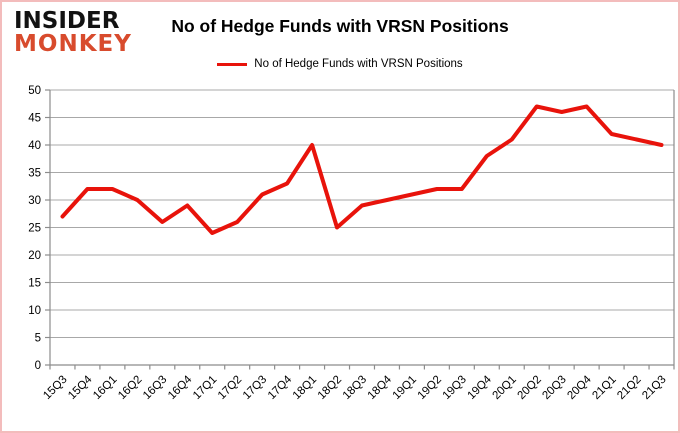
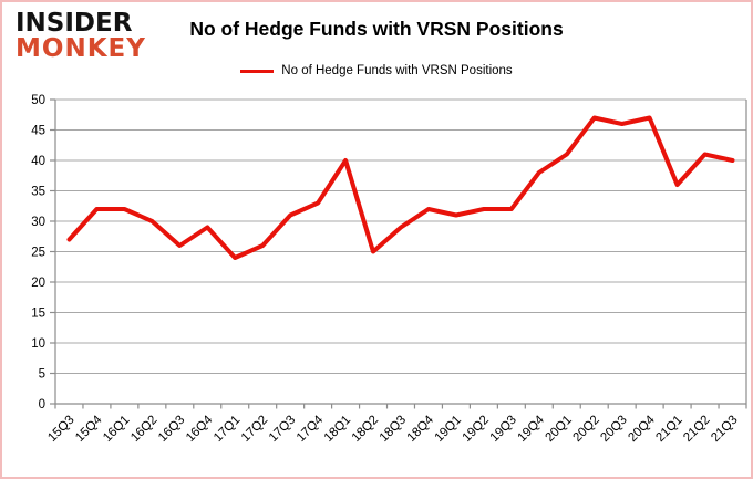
18Q4: 30 -> 32
21Q1: 42 -> 36
